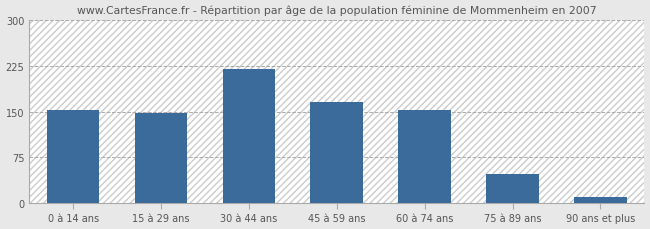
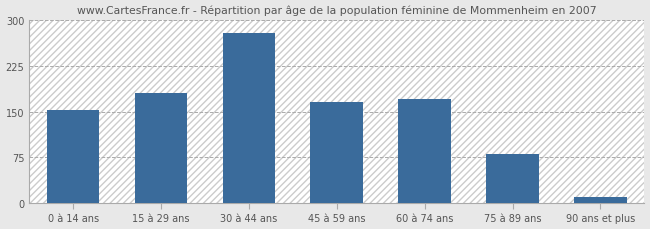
15 à 29 ans: 148 -> 180
30 à 44 ans: 220 -> 278
60 à 74 ans: 153 -> 170
75 à 89 ans: 48 -> 80
